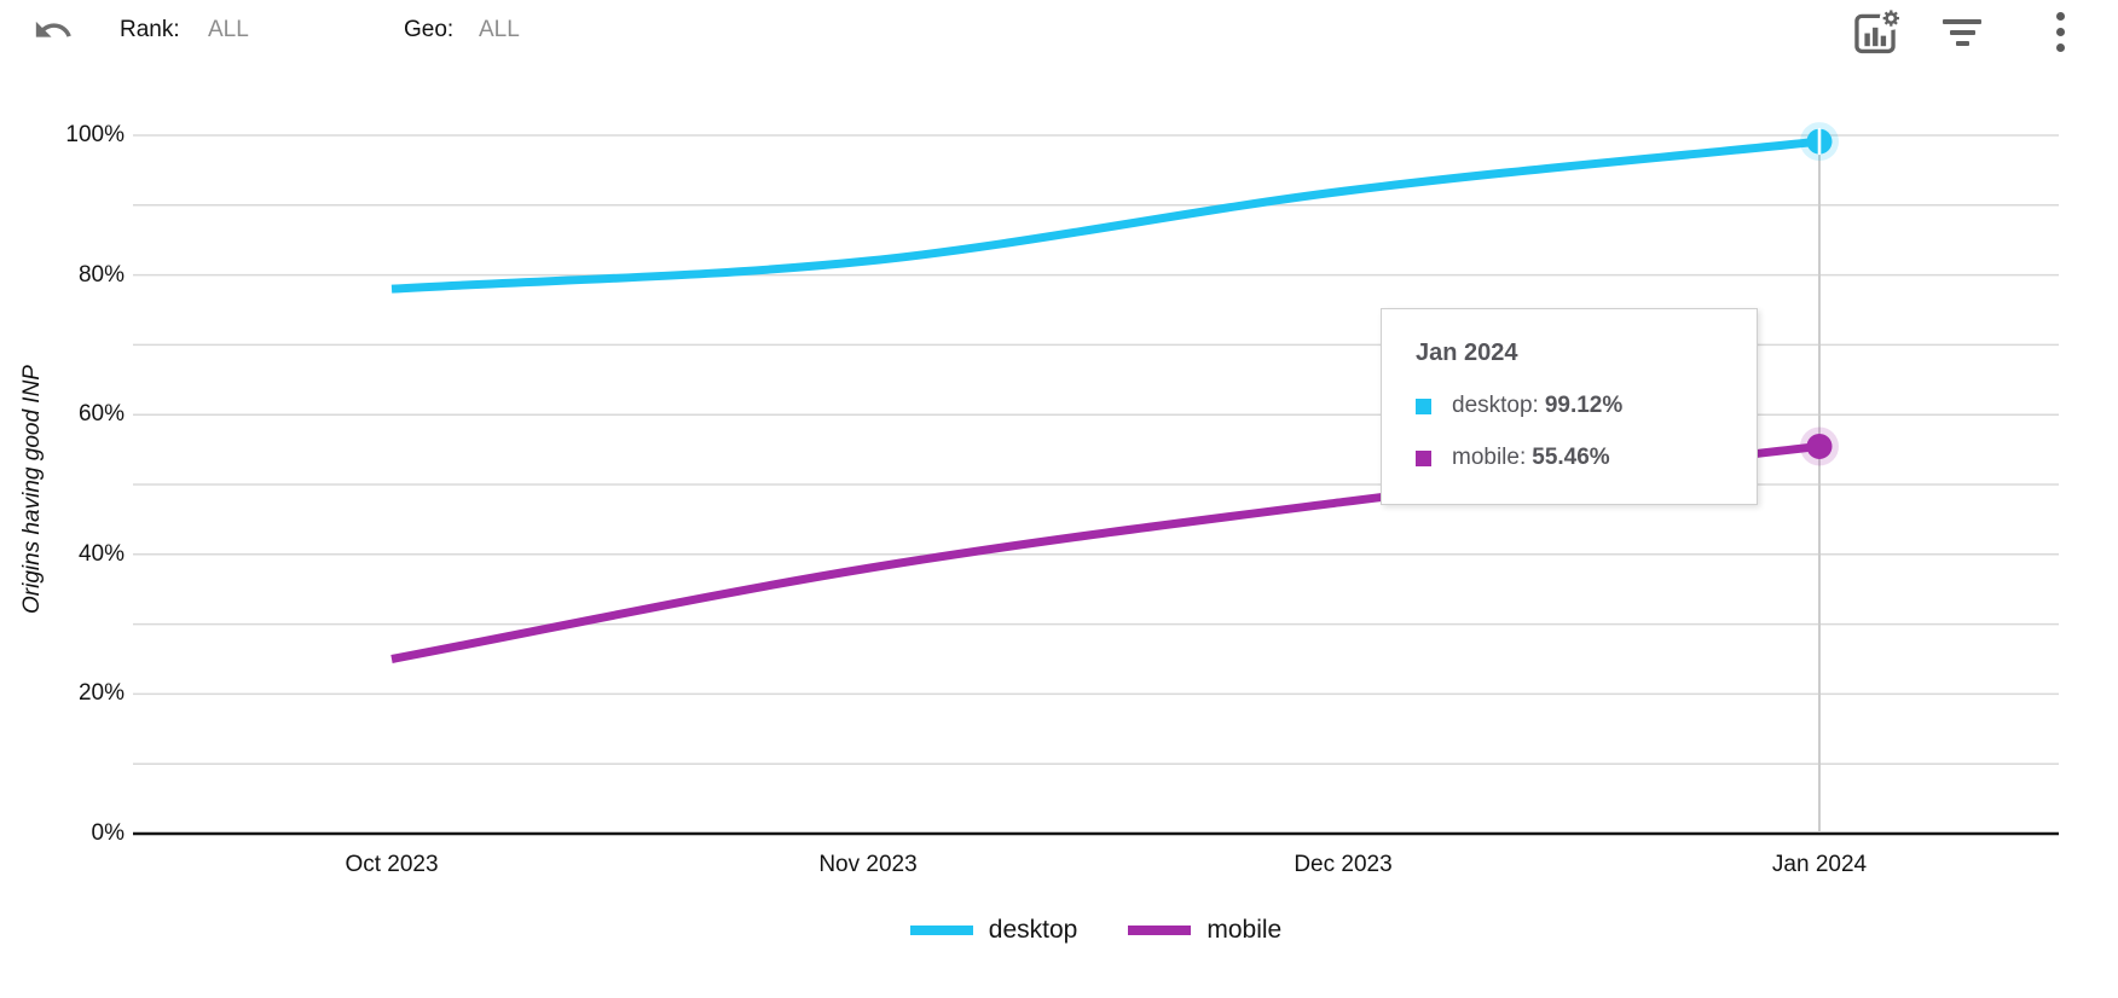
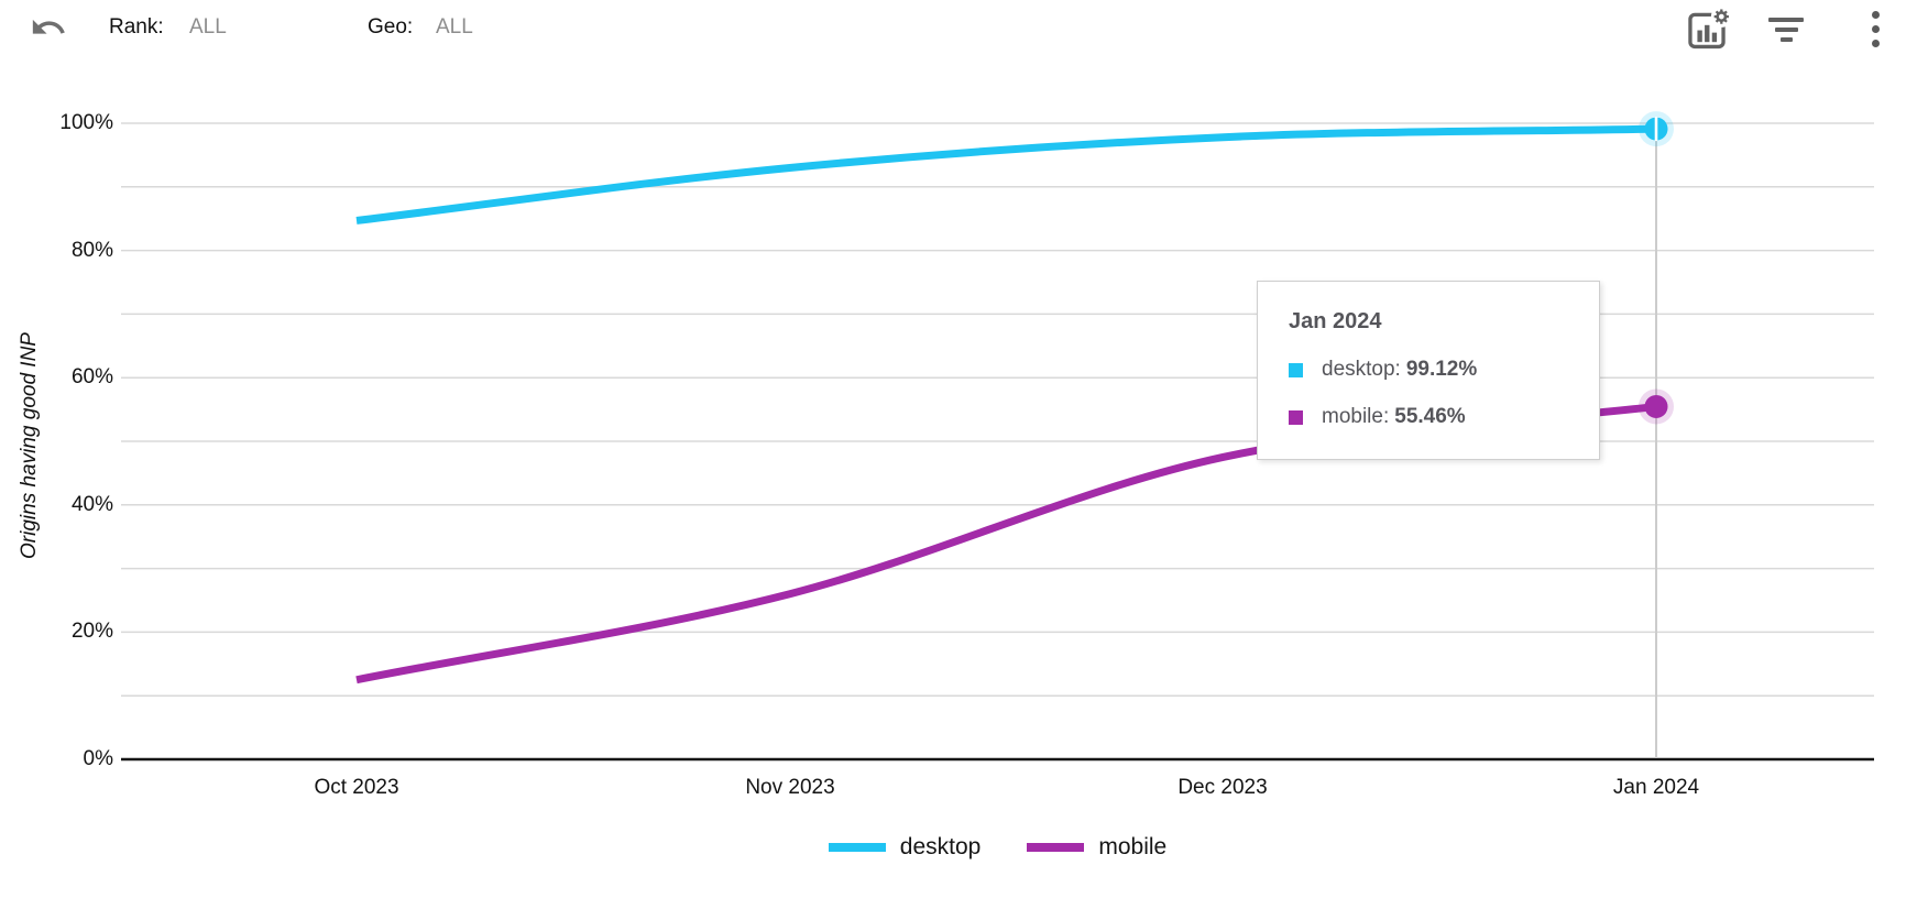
desktop/Oct 2023: 78% -> 85%
mobile/Oct 2023: 25% -> 12%
desktop/Nov 2023: 82% -> 93%
mobile/Nov 2023: 38% -> 26%
desktop/Dec 2023: 92% -> 98%
